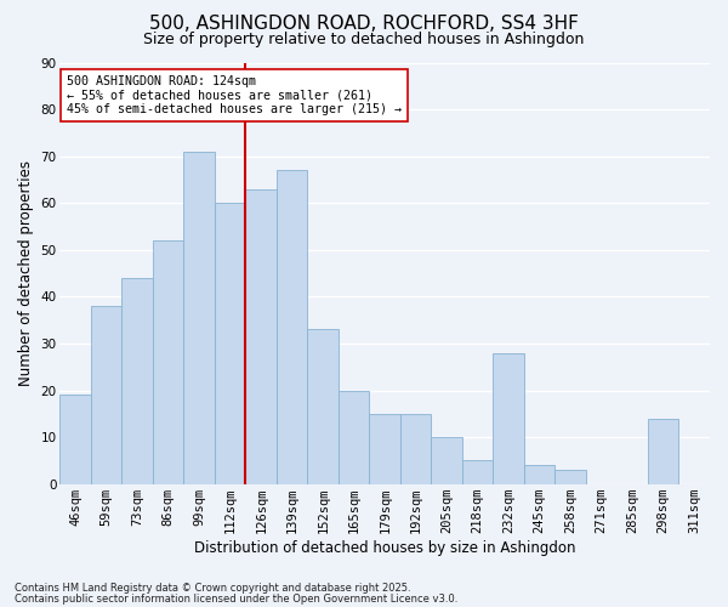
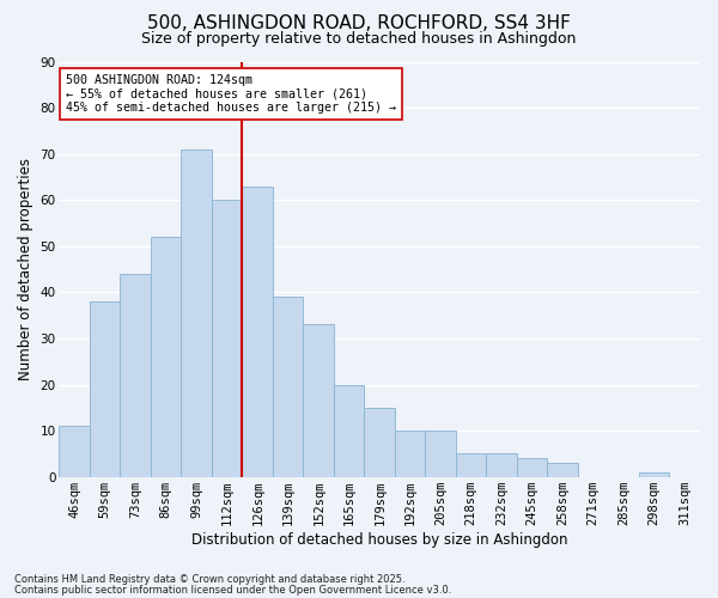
46sqm: 19 -> 11
139sqm: 67 -> 39
192sqm: 15 -> 10
232sqm: 28 -> 5
298sqm: 14 -> 1
